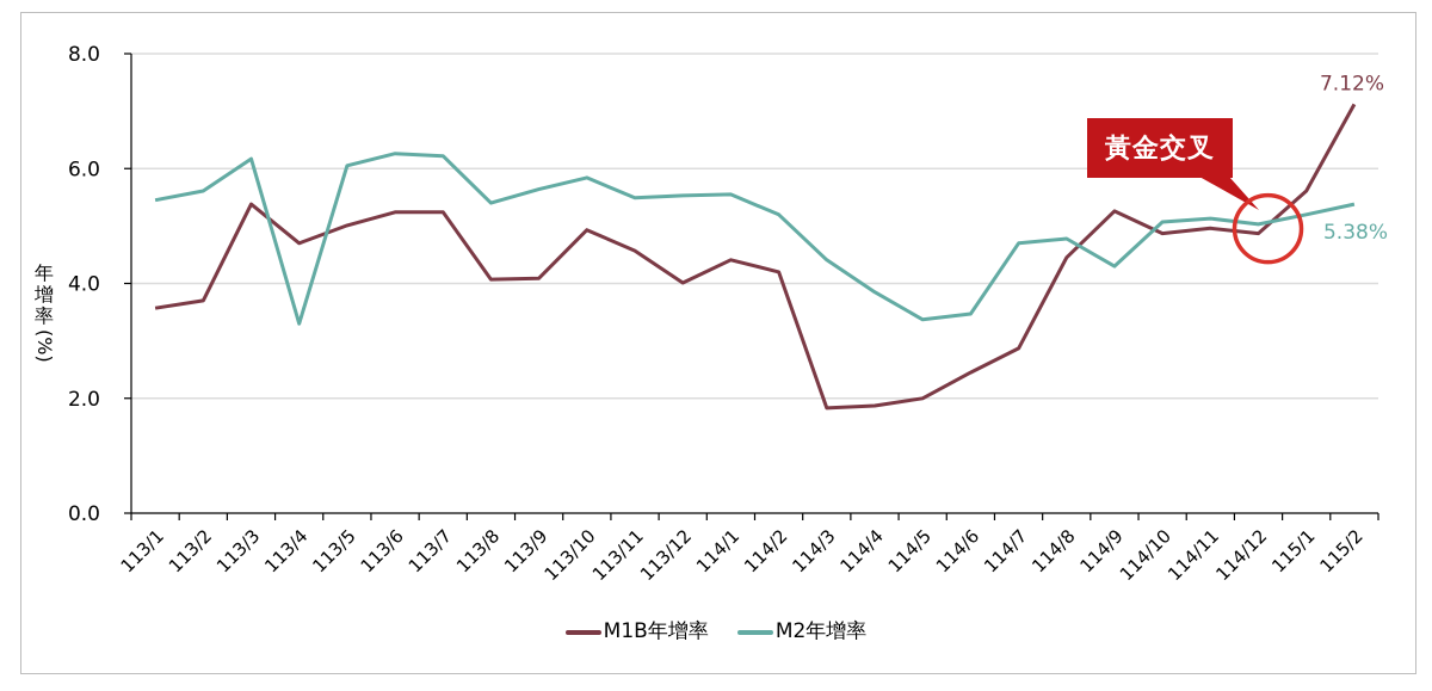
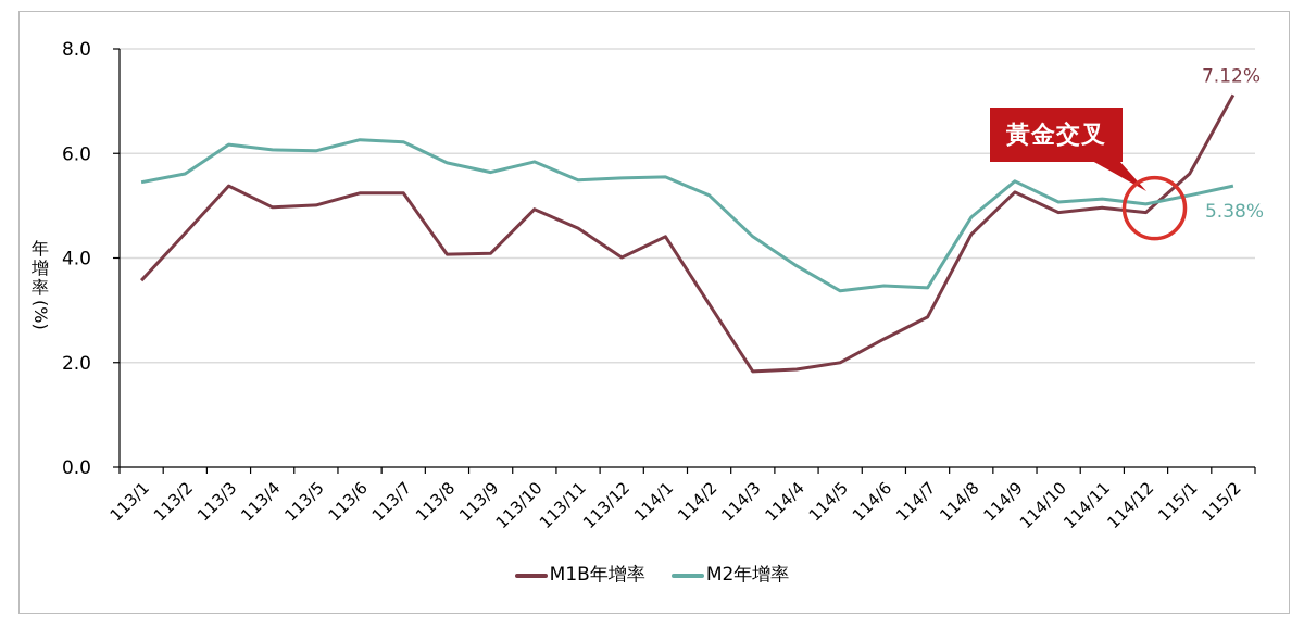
M1B年增率/113/2: 3.7 -> 4.5
M1B年增率/113/4: 4.7 -> 5.0
M2年增率/113/4: 3.3 -> 6.1
M2年增率/113/8: 5.4 -> 5.8
M1B年增率/114/2: 4.2 -> 3.1
M2年增率/114/7: 4.7 -> 3.4
M2年增率/114/9: 4.3 -> 5.5
